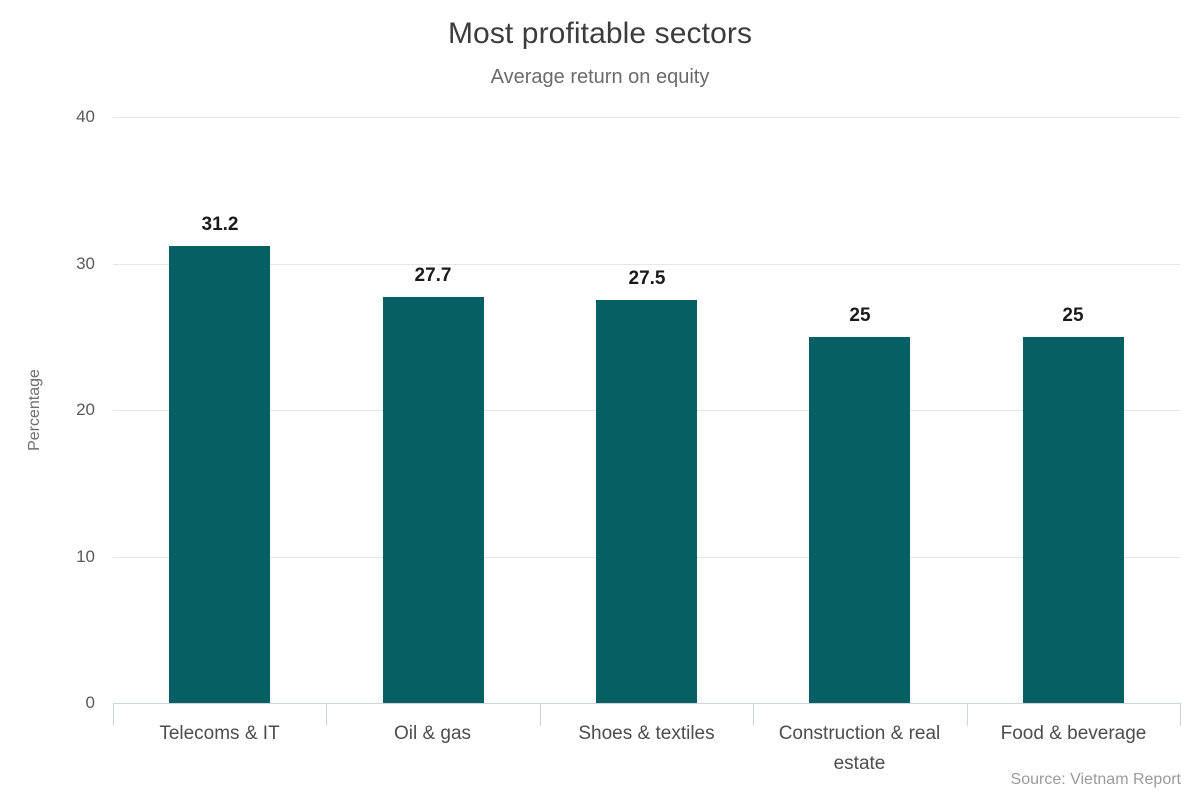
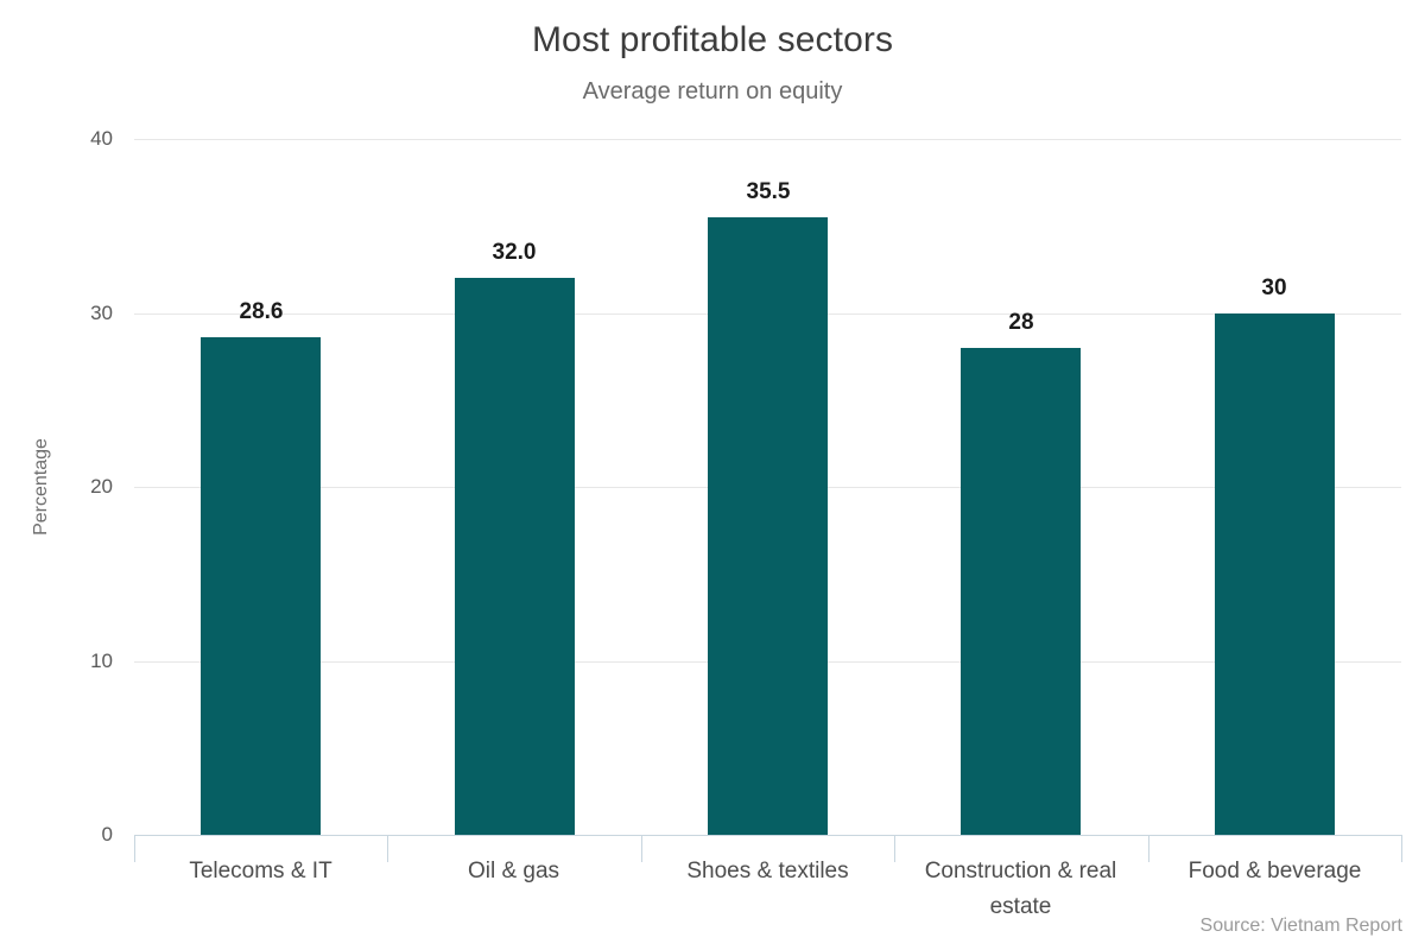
Telecoms & IT: 31.2 -> 28.6
Oil & gas: 27.7 -> 32.0
Shoes & textiles: 27.5 -> 35.5
Construction & real estate: 25 -> 28
Food & beverage: 25 -> 30
